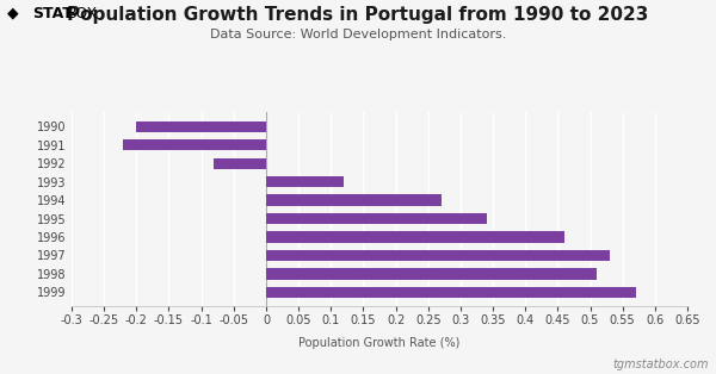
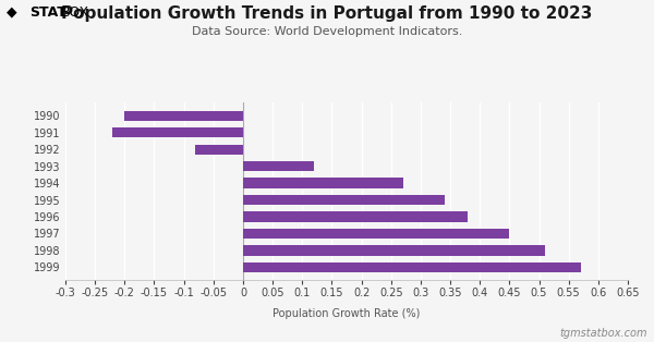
1996: 0.46 -> 0.38
1997: 0.53 -> 0.45
